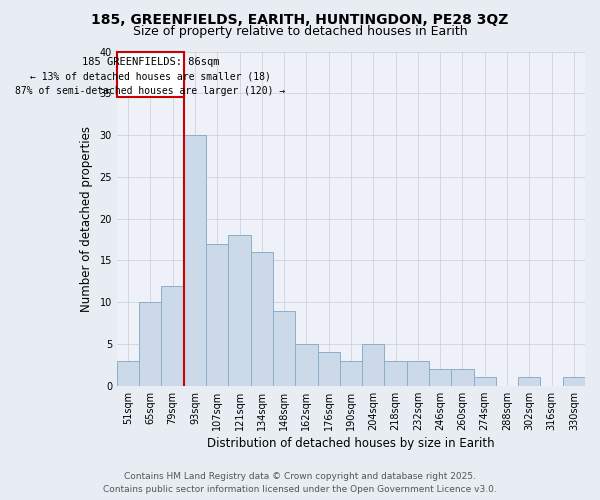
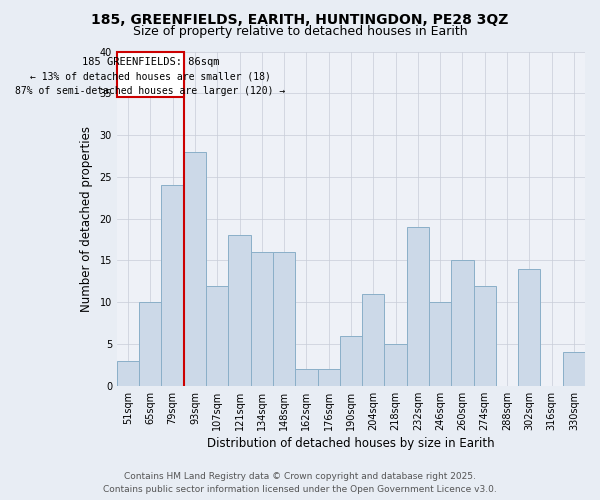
79sqm: 12 -> 24
93sqm: 30 -> 28
107sqm: 17 -> 12
148sqm: 9 -> 16
162sqm: 5 -> 2
176sqm: 4 -> 2
190sqm: 3 -> 6
204sqm: 5 -> 11
218sqm: 3 -> 5
232sqm: 3 -> 19
246sqm: 2 -> 10
260sqm: 2 -> 15
274sqm: 1 -> 12
302sqm: 1 -> 14
330sqm: 1 -> 4
